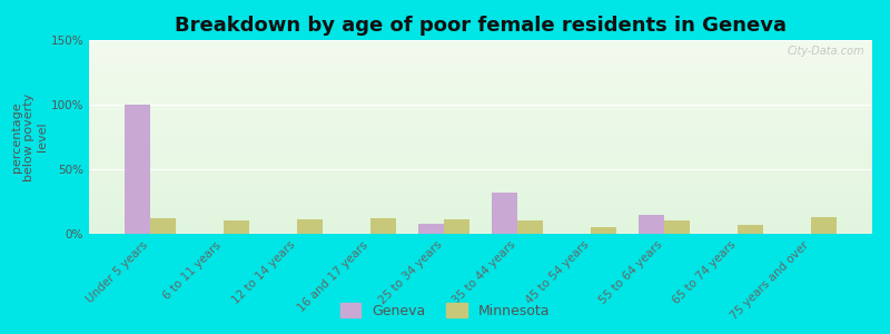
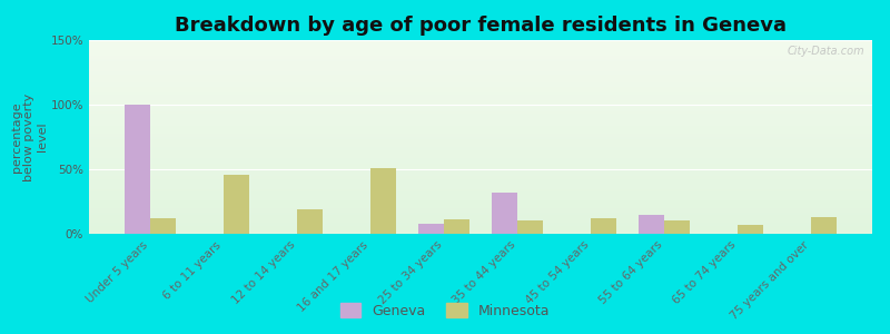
Minnesota/6 to 11 years: 10% -> 46%
Minnesota/12 to 14 years: 11% -> 19%
Minnesota/16 and 17 years: 12% -> 51%
Minnesota/45 to 54 years: 5% -> 12%
